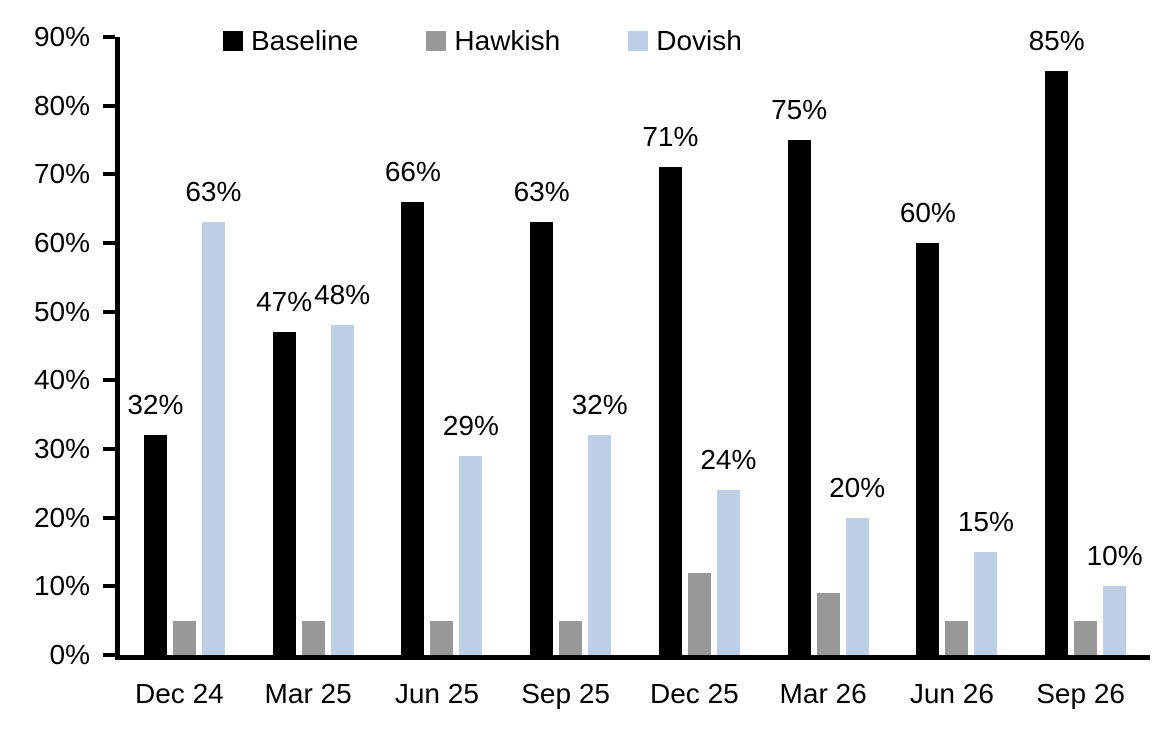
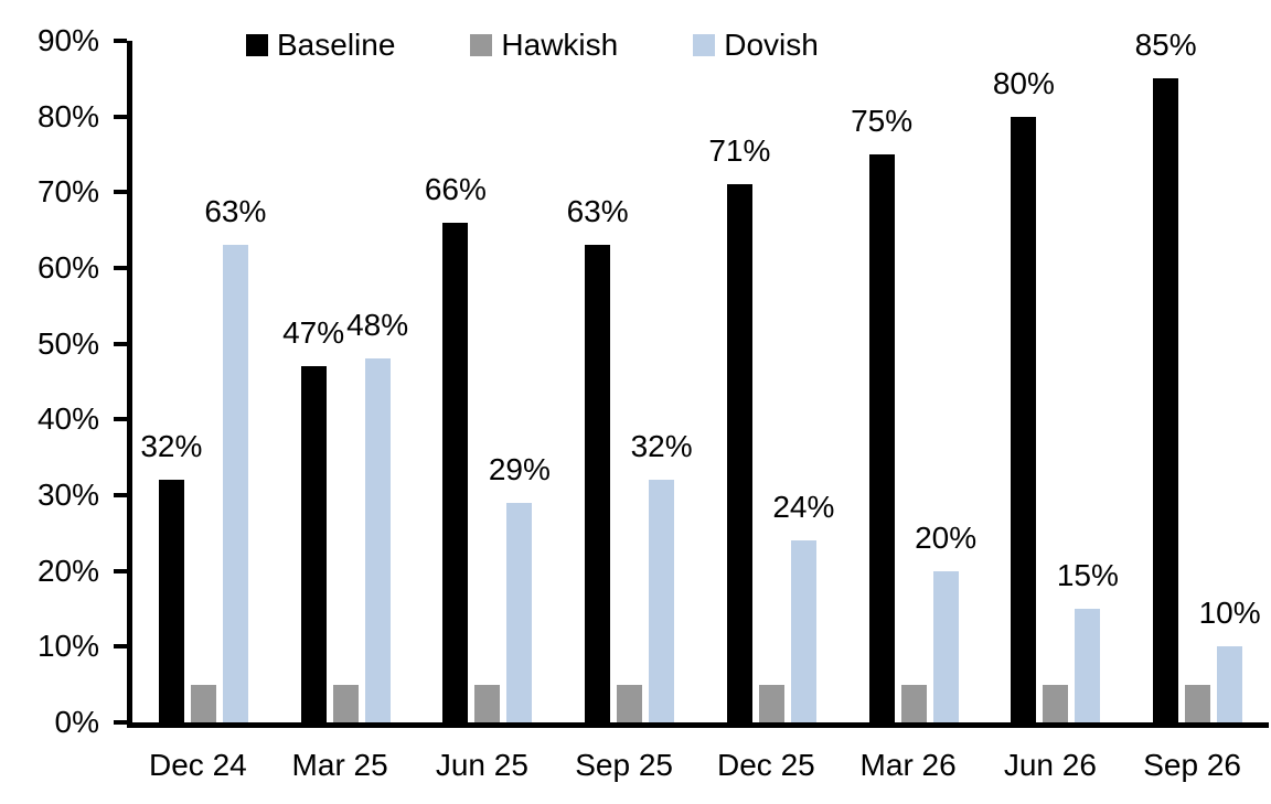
Hawkish/Dec 25: 12% -> 5%
Hawkish/Mar 26: 9% -> 5%
Baseline/Jun 26: 60% -> 80%
